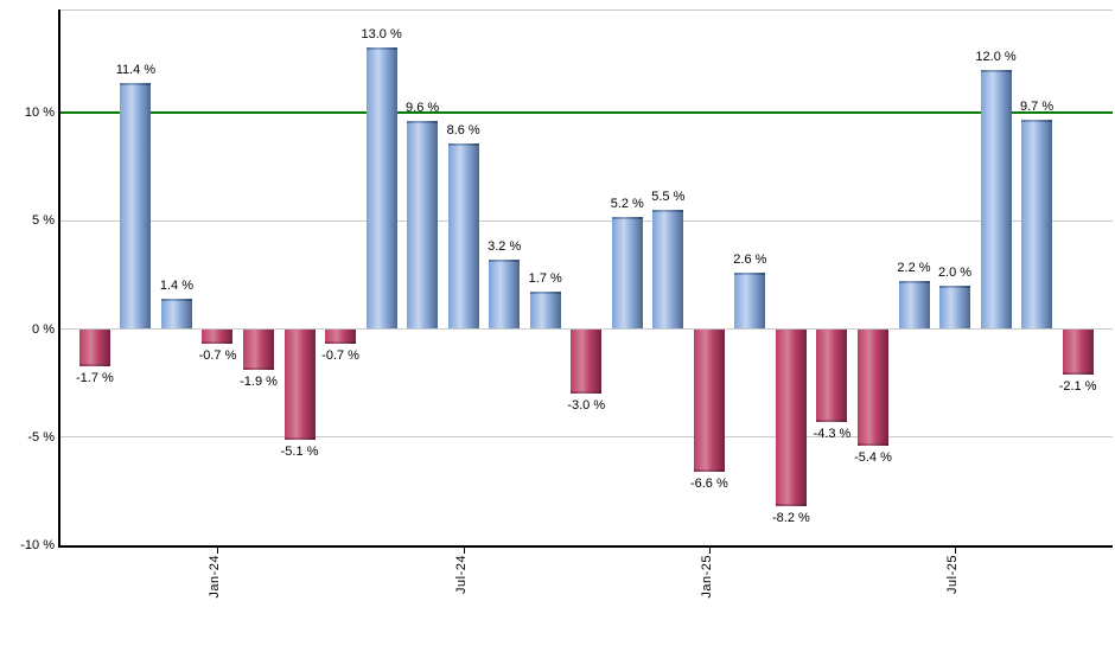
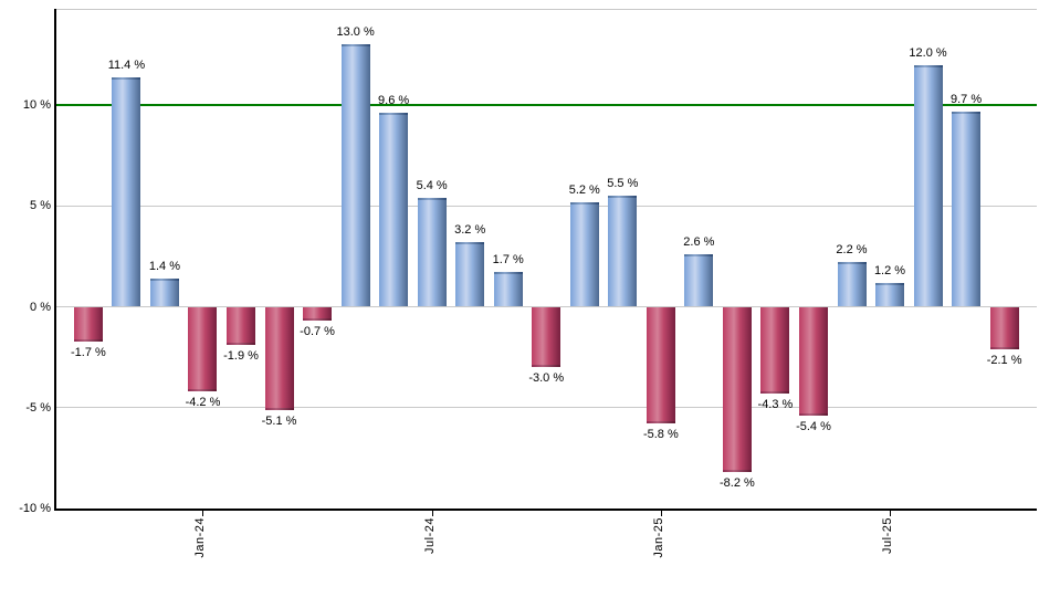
Jan-24: -0.7 -> -4.2
Jul-24: 8.6 -> 5.4
Jan-25: -6.6 -> -5.8
Jul-25: 2.0 -> 1.2
